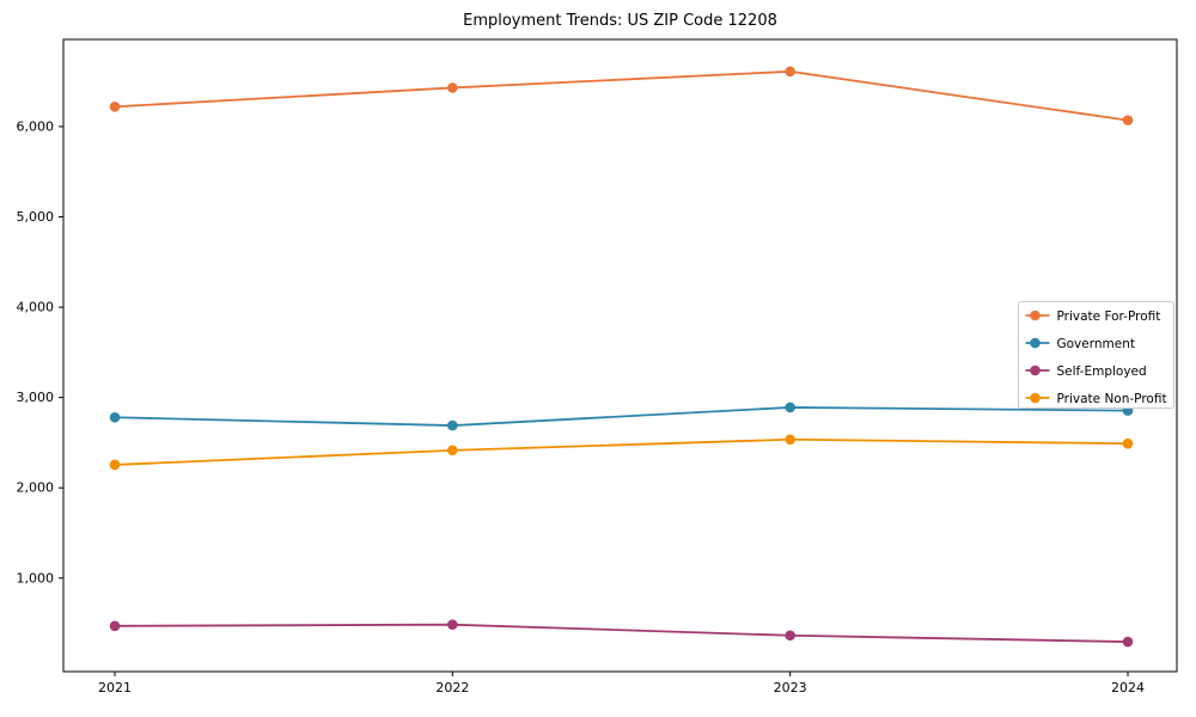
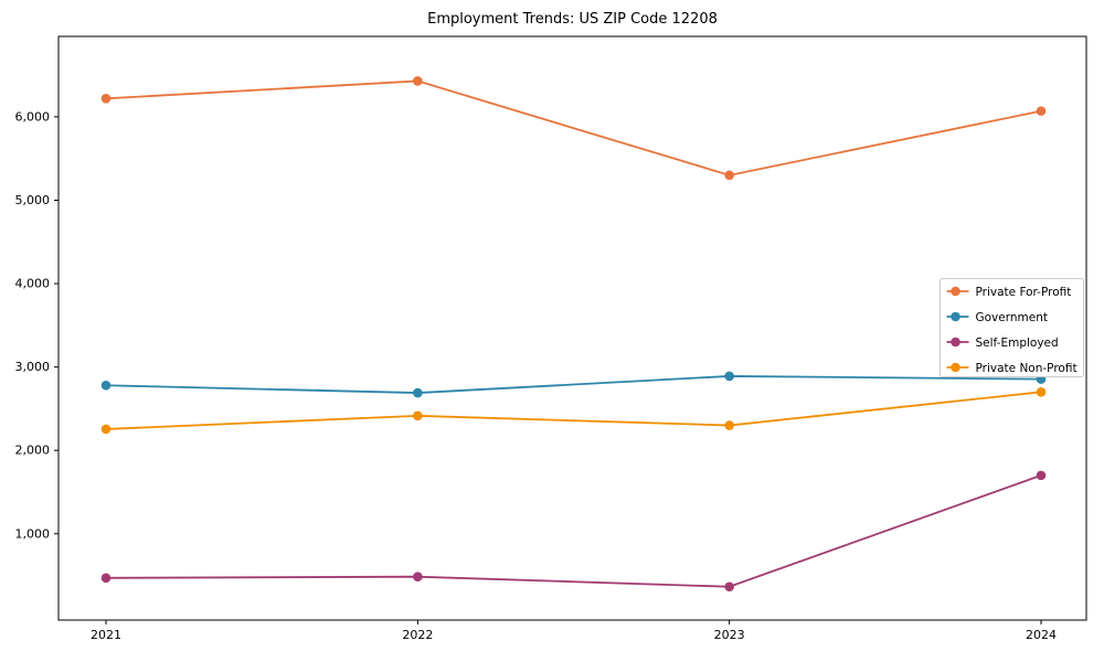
Private For-Profit/2023: 6600 -> 5300
Private Non-Profit/2023: 2500 -> 2300
Self-Employed/2024: 300 -> 1700
Private Non-Profit/2024: 2500 -> 2700
